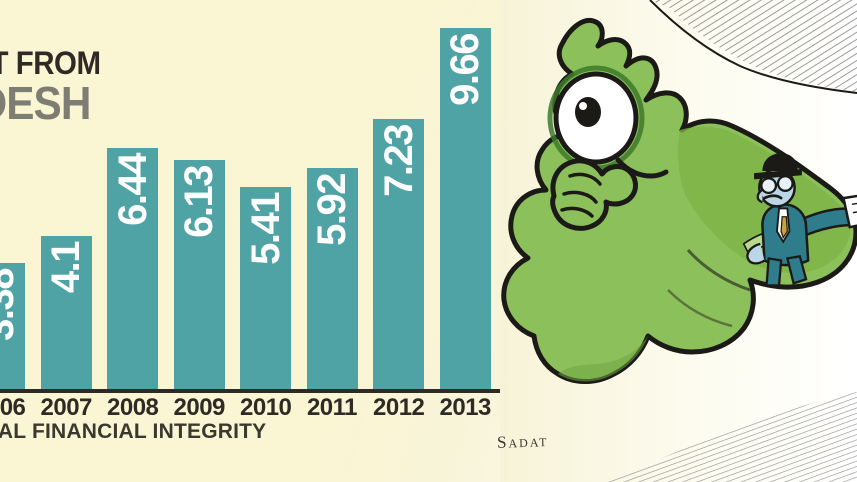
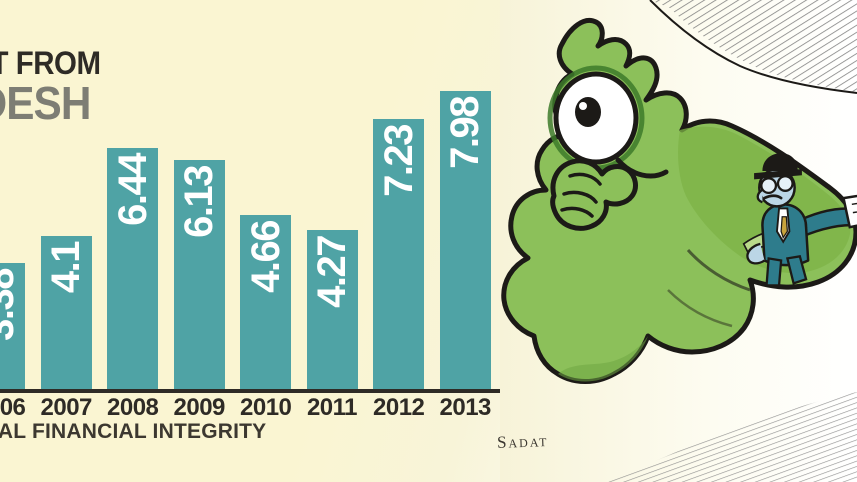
2010: 5.41 -> 4.66
2011: 5.92 -> 4.27
2013: 9.66 -> 7.98
